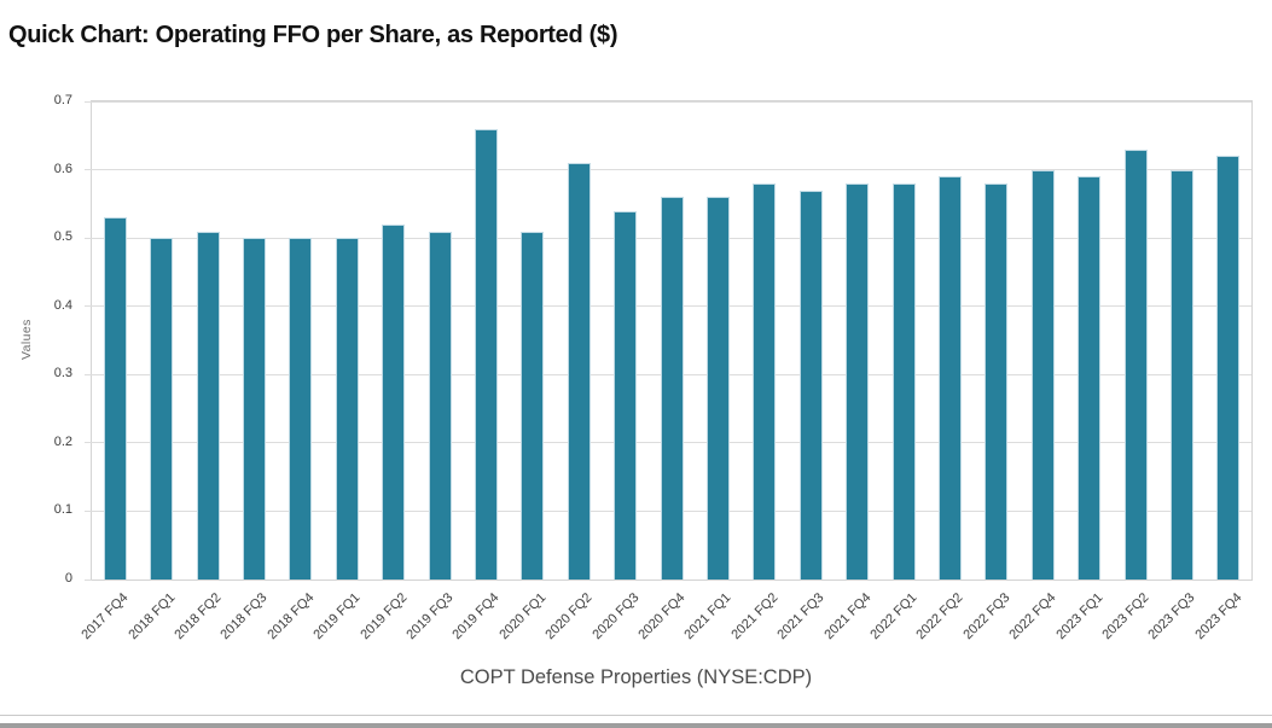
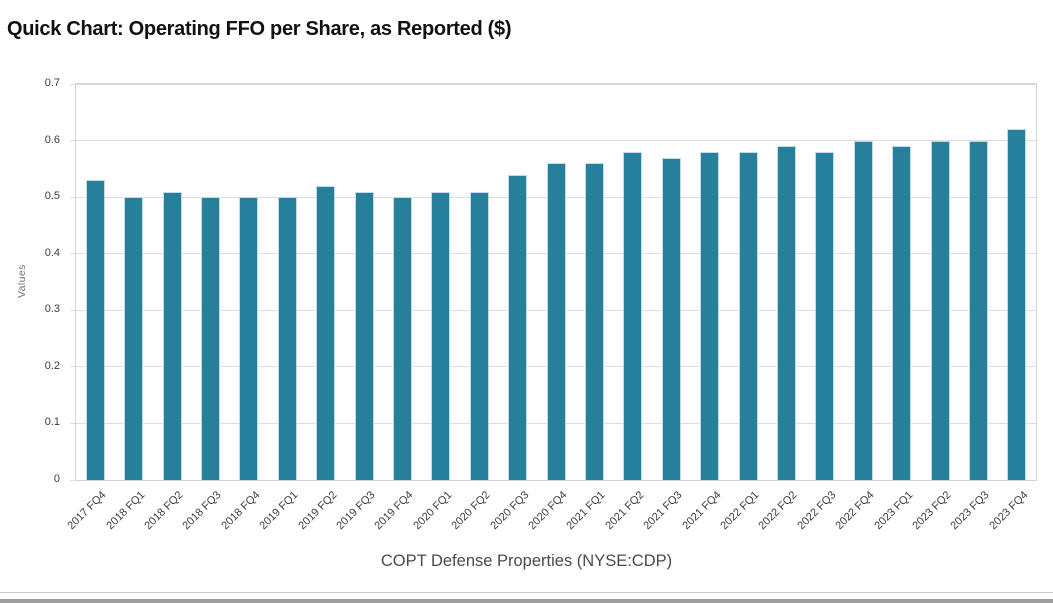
2019 FQ4: 0.66 -> 0.50
2020 FQ2: 0.61 -> 0.51
2023 FQ2: 0.63 -> 0.60
